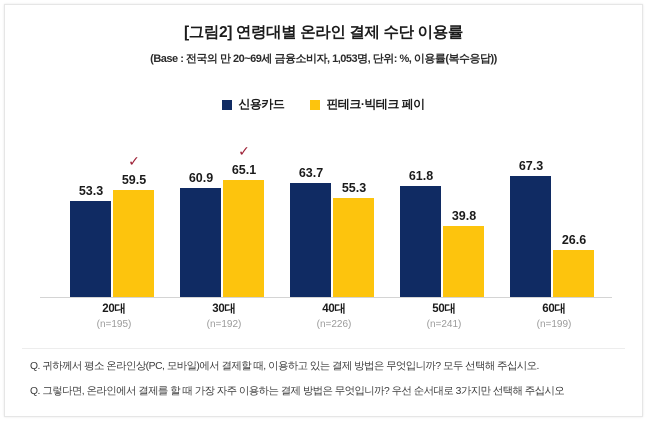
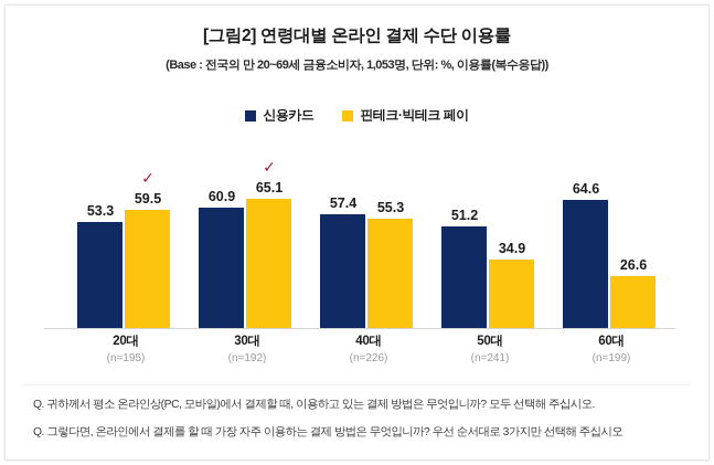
신용카드/40대: 63.7 -> 57.4
신용카드/50대: 61.8 -> 51.2
핀테크·빅테크 페이/50대: 39.8 -> 34.9
신용카드/60대: 67.3 -> 64.6
